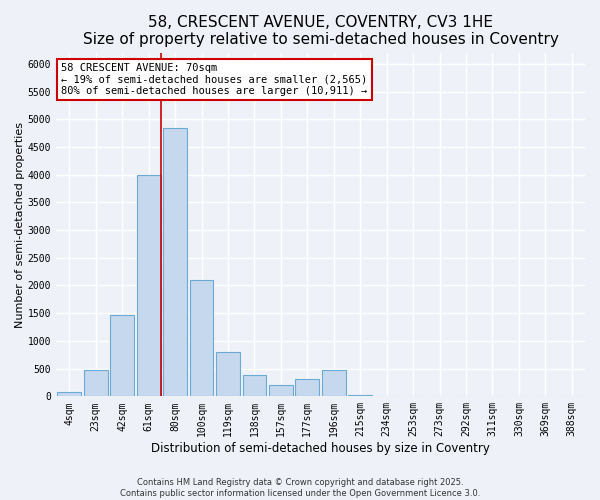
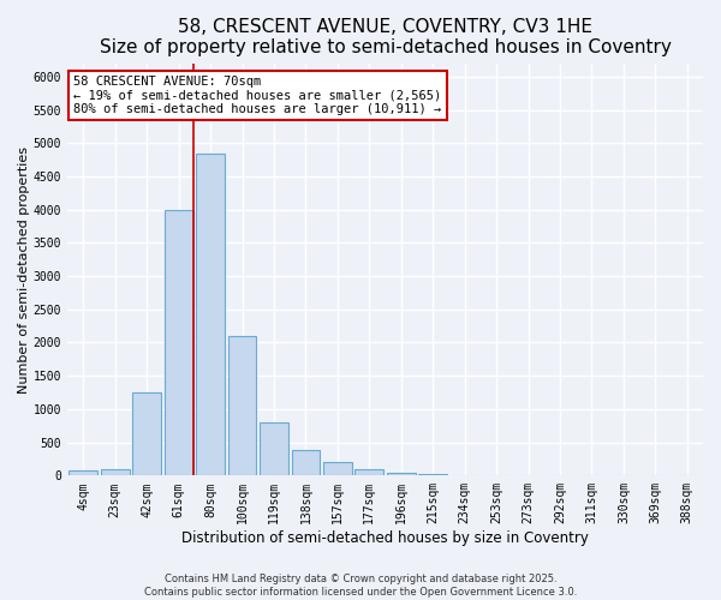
23sqm: 480 -> 100
42sqm: 1460 -> 1250
177sqm: 320 -> 100
196sqm: 480 -> 50
